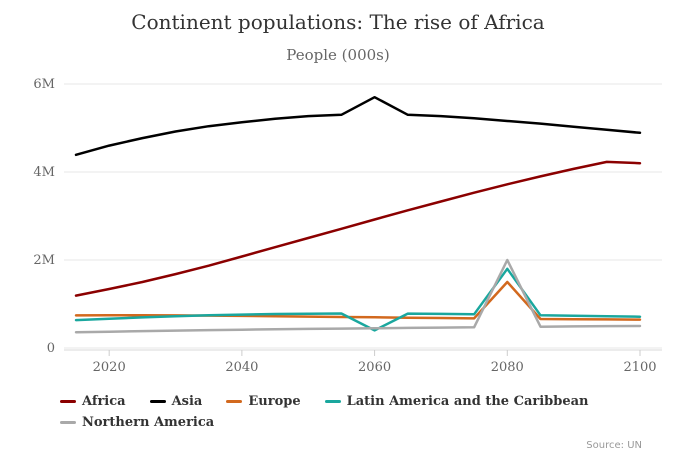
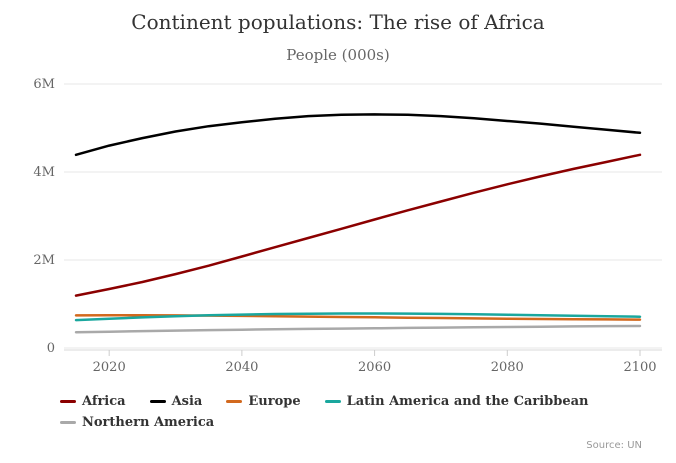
Asia/2060: 5.7M -> 5.3M
Latin America and the Caribbean/2060: 0.4M -> 0.8M
Europe/2080: 1.5M -> 0.7M
Latin America and the Caribbean/2080: 1.8M -> 0.8M
Northern America/2080: 2.0M -> 0.5M
Africa/2100: 4.2M -> 4.4M
